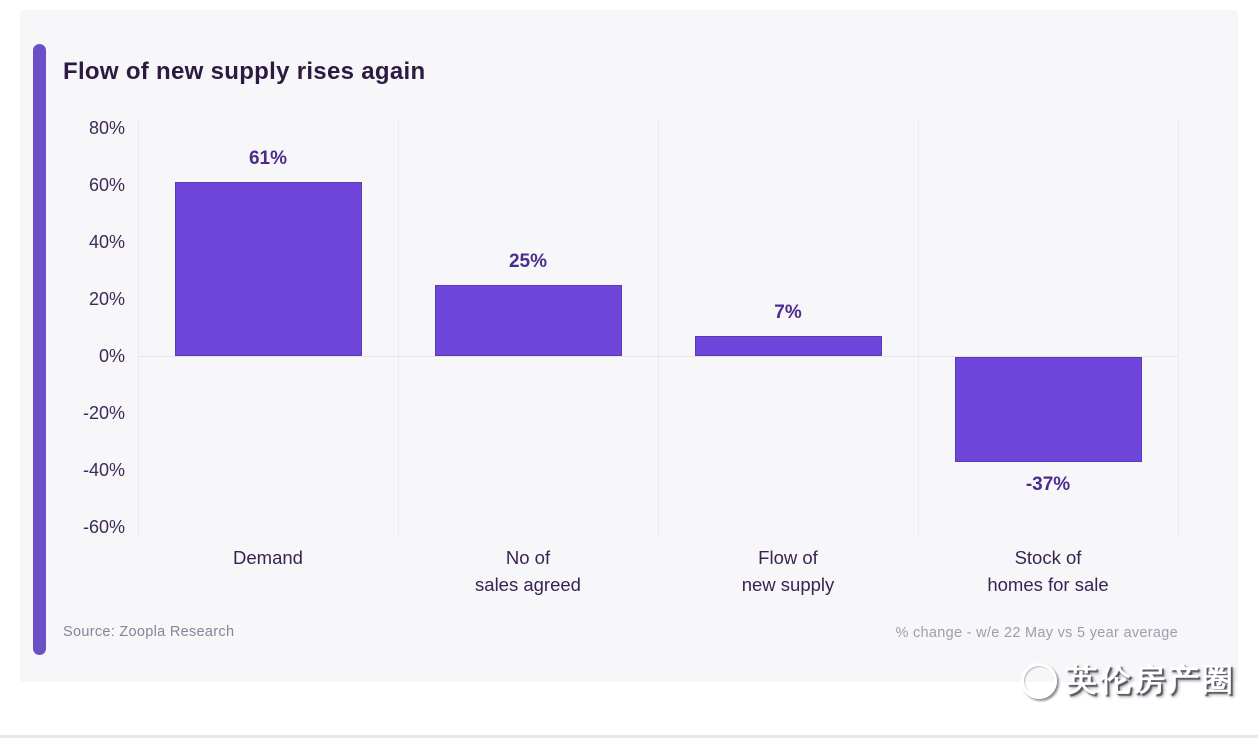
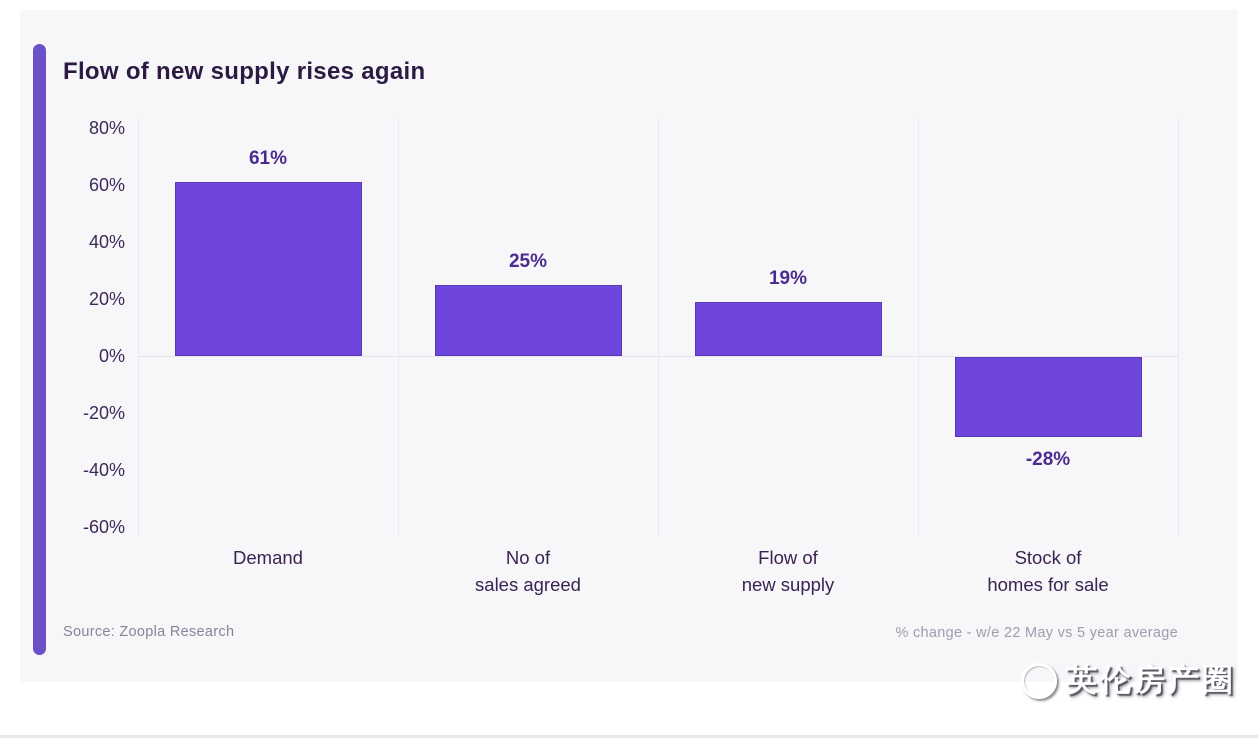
Flow of new supply: 7% -> 19%
Stock of homes for sale: -37% -> -28%
